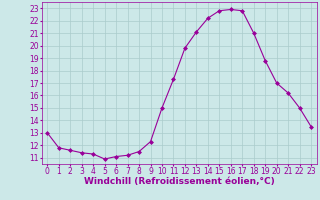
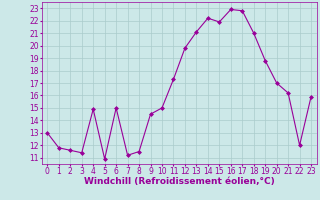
4: 11.3 -> 14.9
6: 11.1 -> 15.0
9: 12.3 -> 14.5
15: 22.8 -> 21.9
22: 15.0 -> 12.0
23: 13.5 -> 15.9
